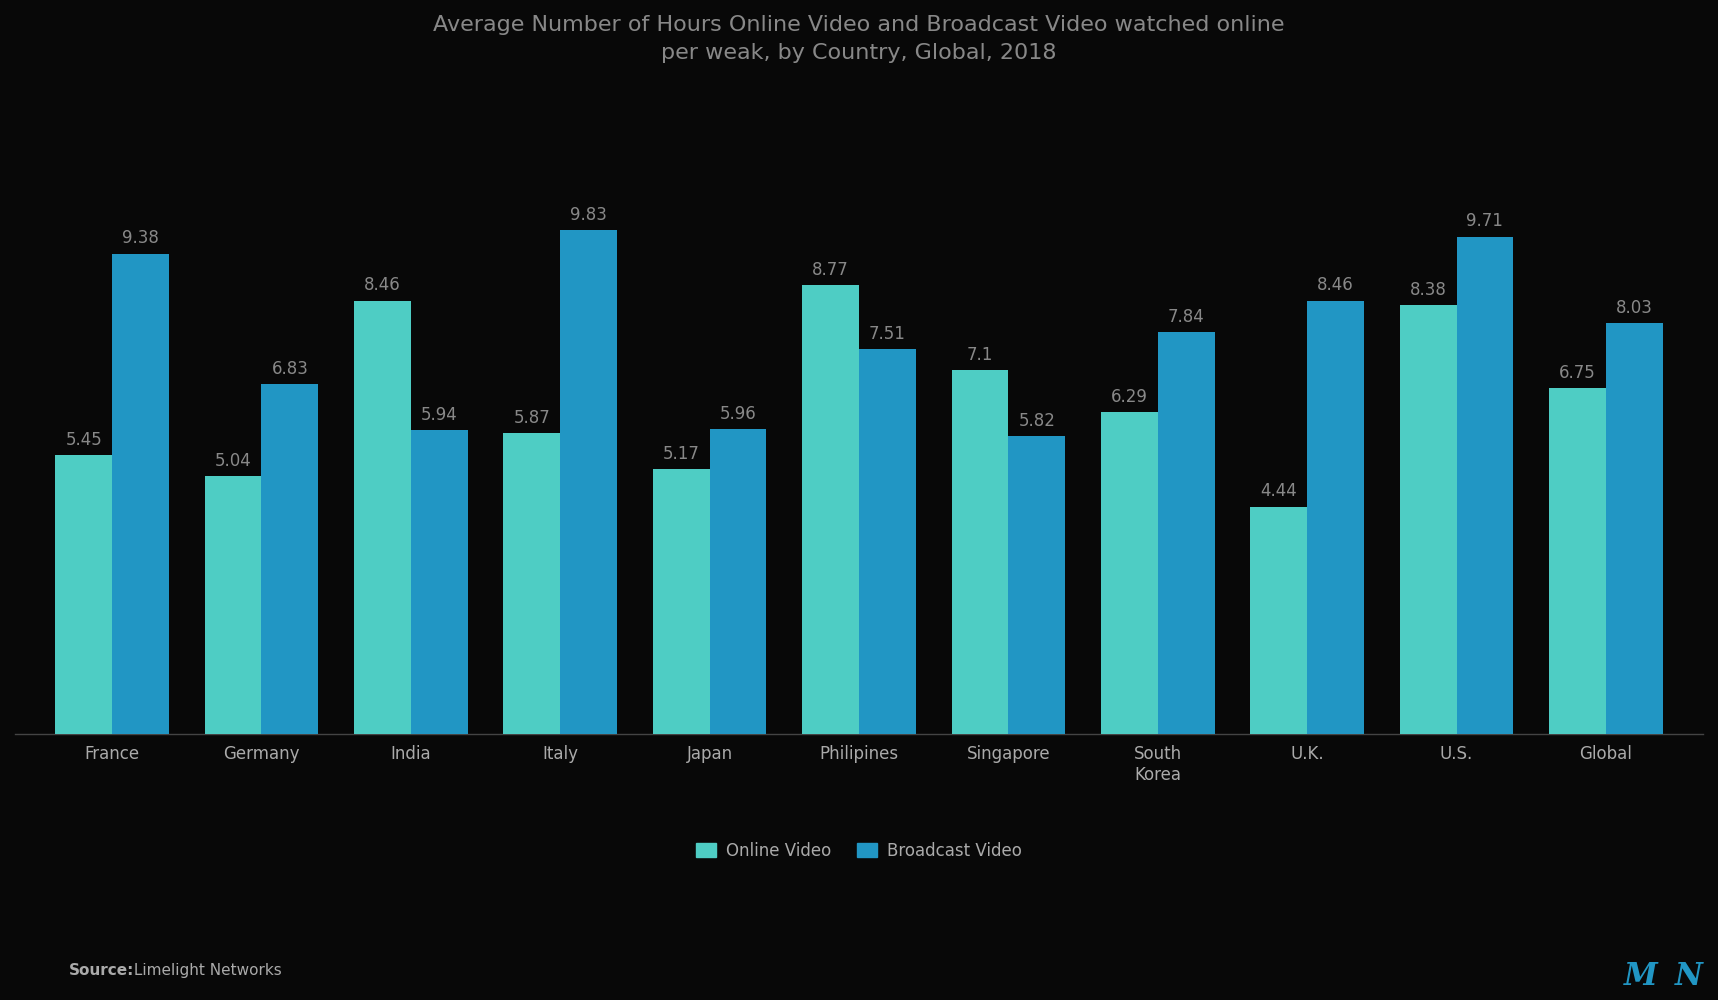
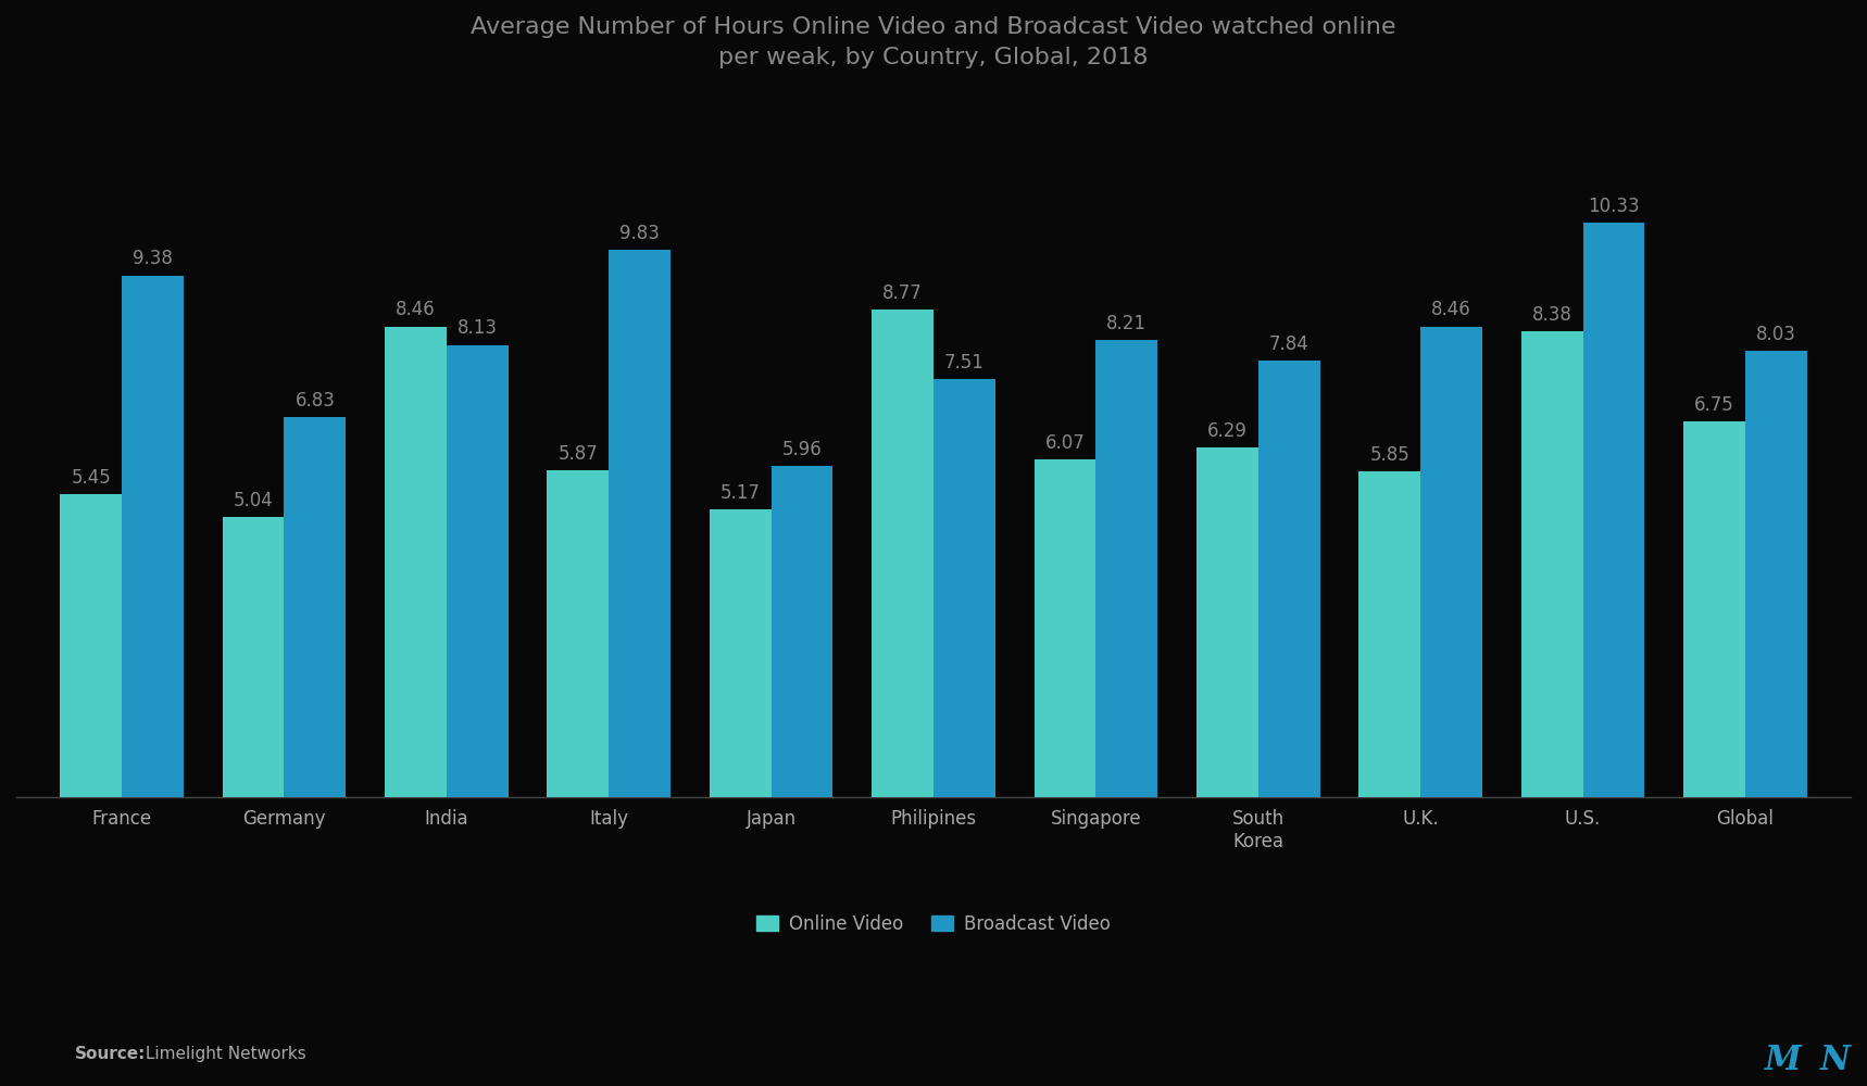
Broadcast Video/India: 5.94 -> 8.13
Online Video/Singapore: 7.1 -> 6.07
Broadcast Video/Singapore: 5.82 -> 8.21
Online Video/U.K.: 4.44 -> 5.85
Broadcast Video/U.S.: 9.71 -> 10.33
